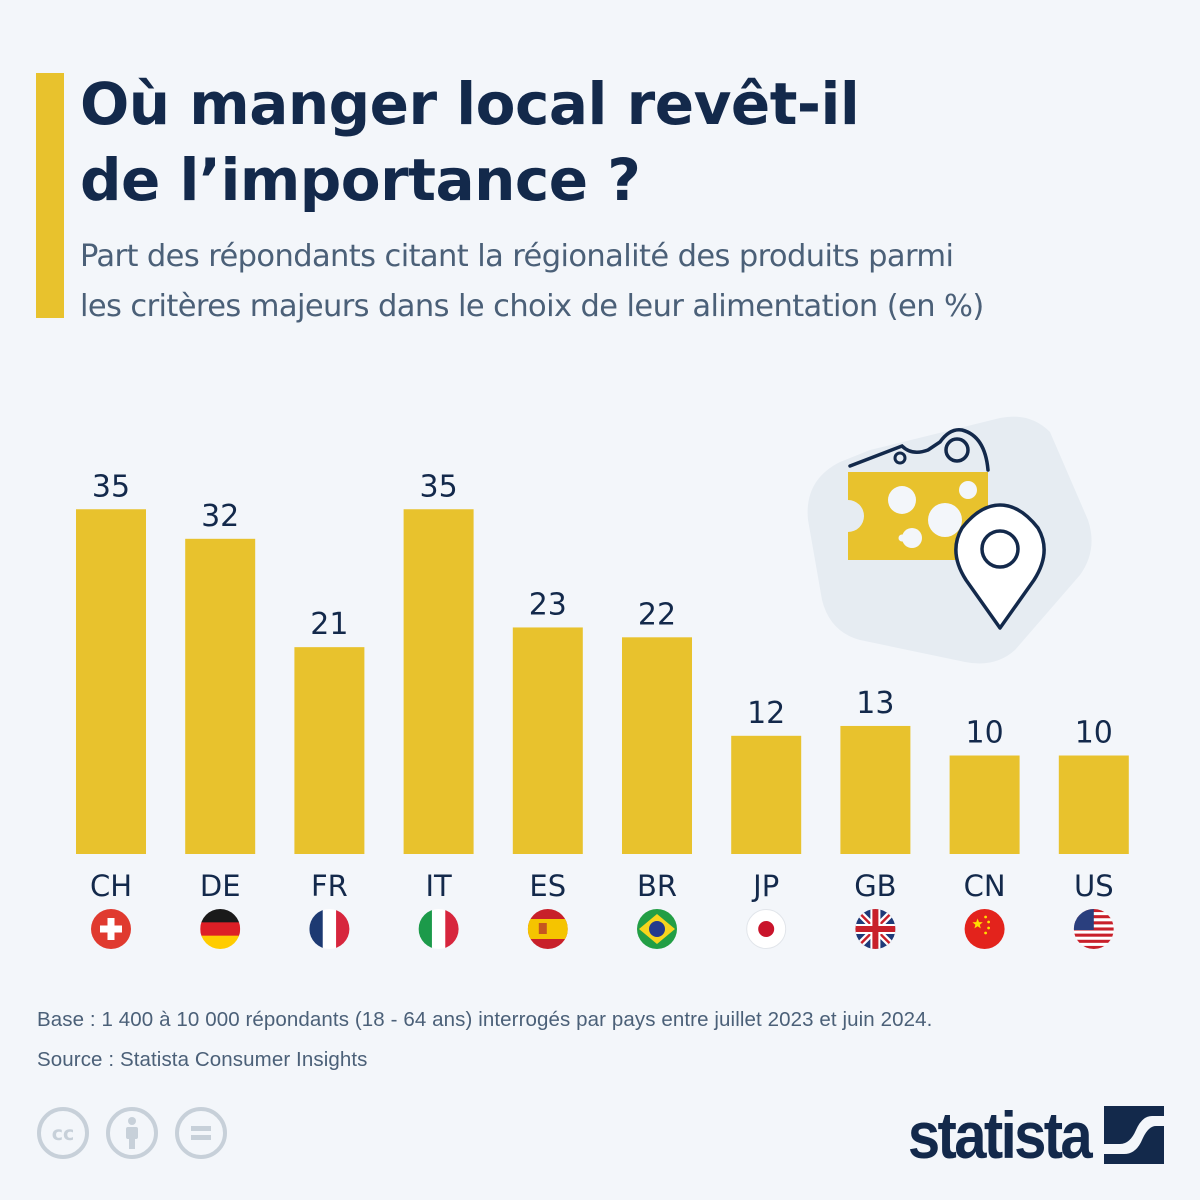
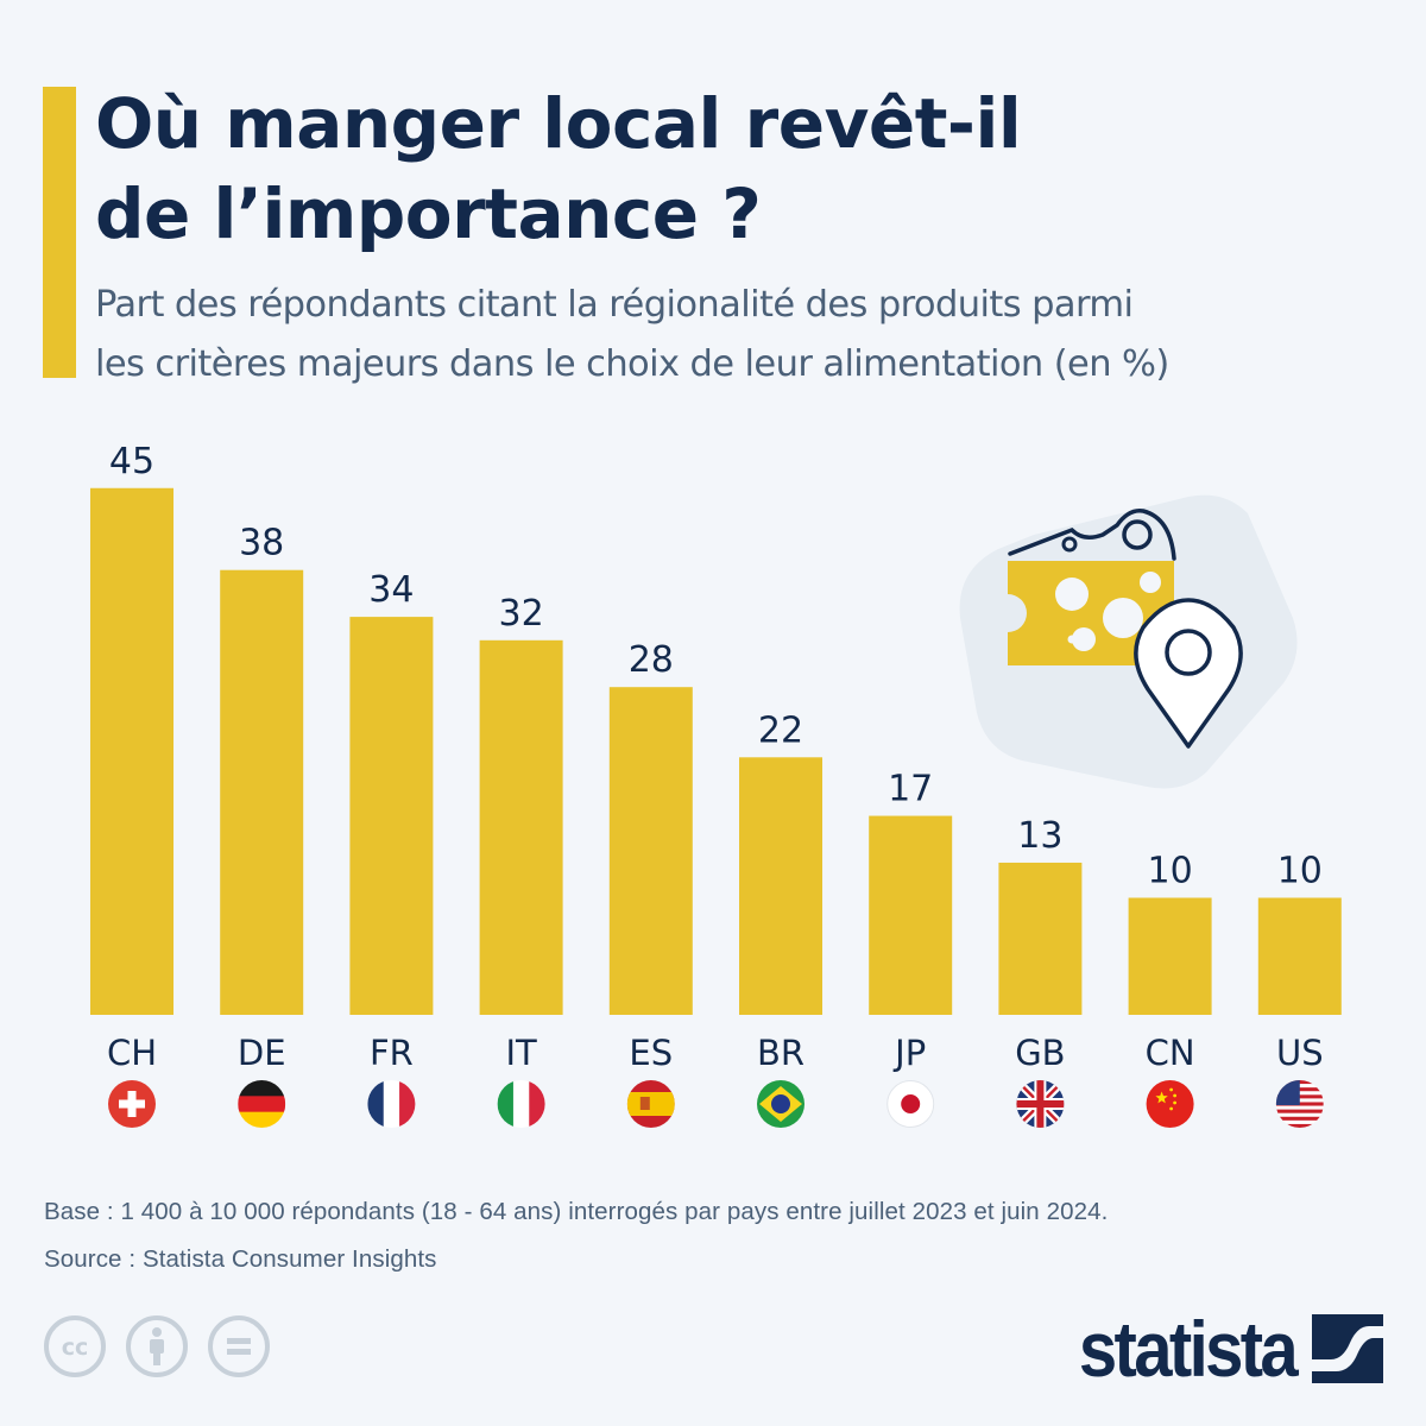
CH: 35 -> 45
DE: 32 -> 38
FR: 21 -> 34
IT: 35 -> 32
ES: 23 -> 28
JP: 12 -> 17
